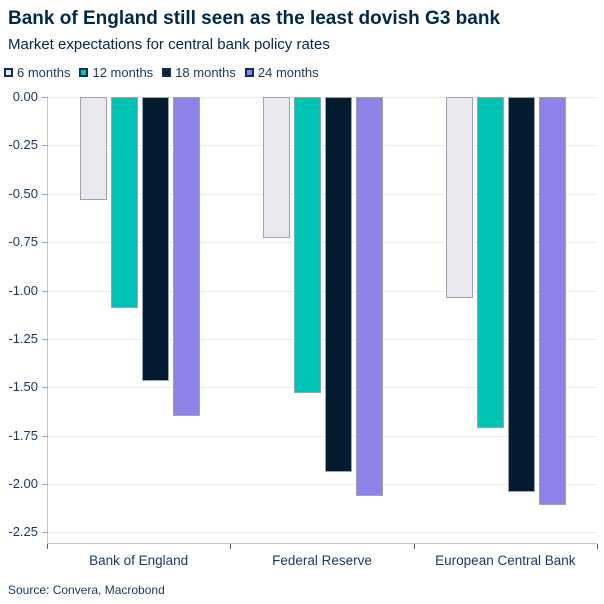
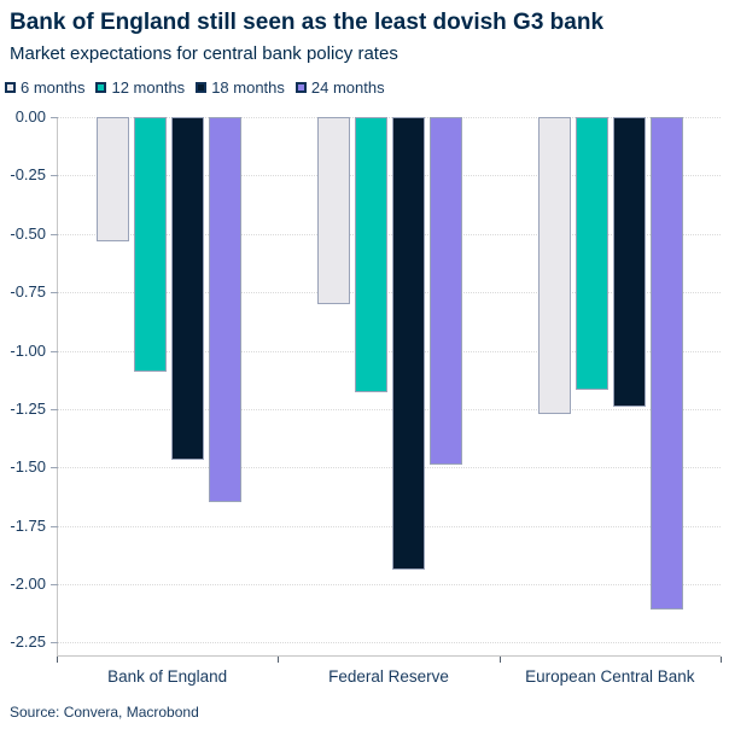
6 months/Federal Reserve: -0.73 -> -0.80
12 months/Federal Reserve: -1.53 -> -1.18
24 months/Federal Reserve: -2.06 -> -1.49
6 months/European Central Bank: -1.04 -> -1.27
12 months/European Central Bank: -1.71 -> -1.17
18 months/European Central Bank: -2.04 -> -1.24
